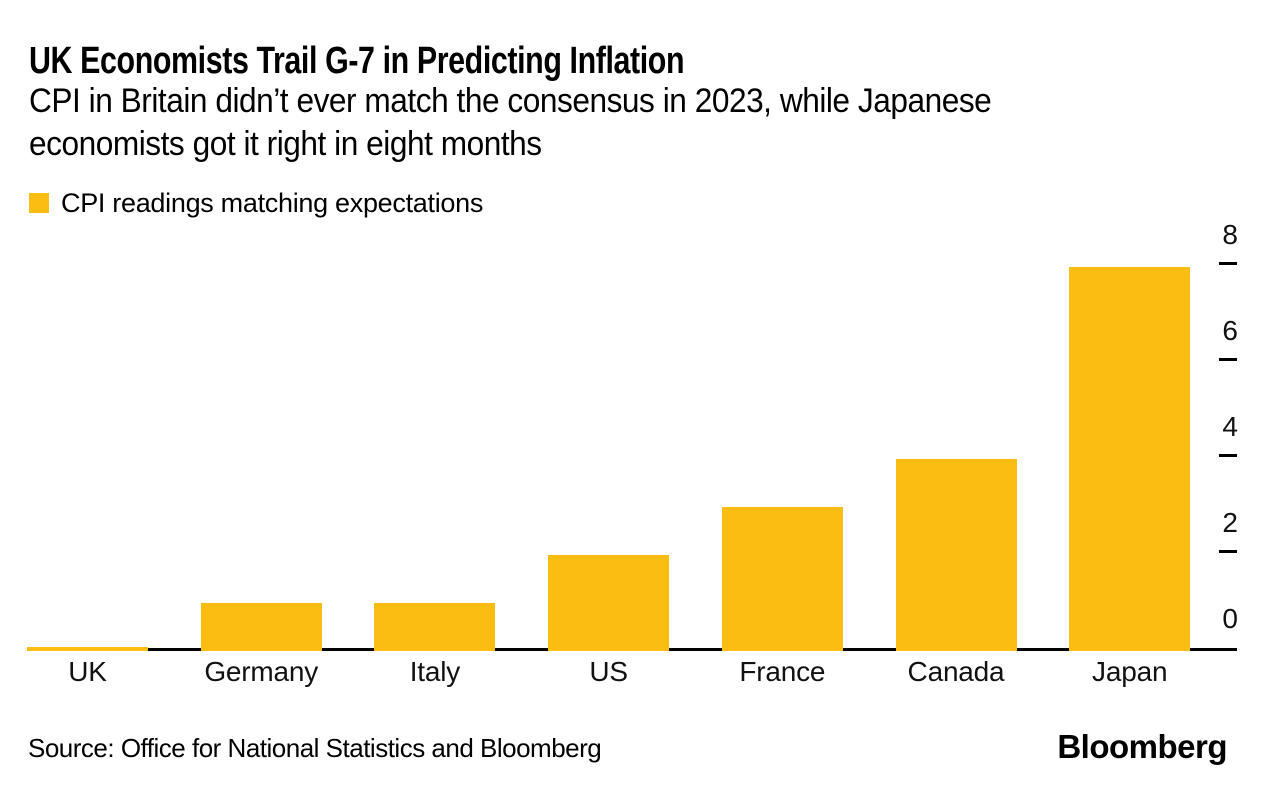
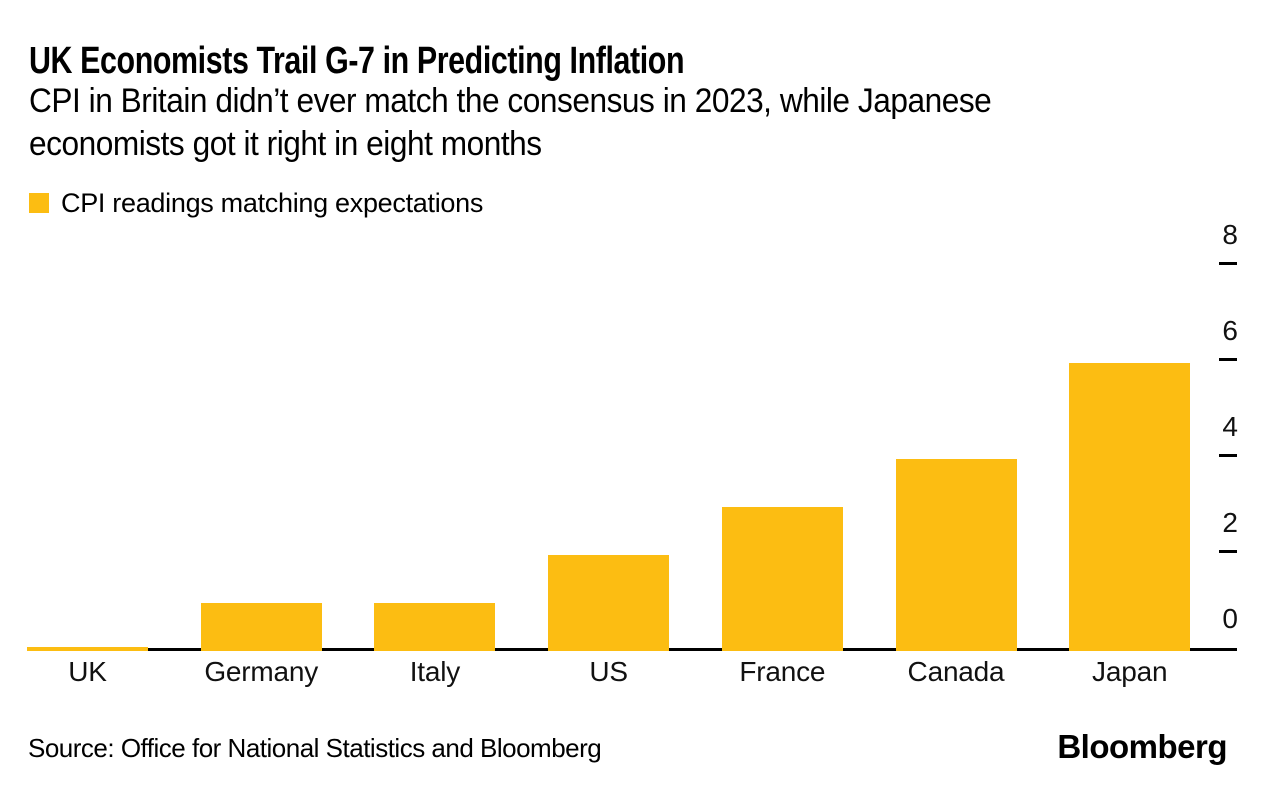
Japan: 8 -> 6
